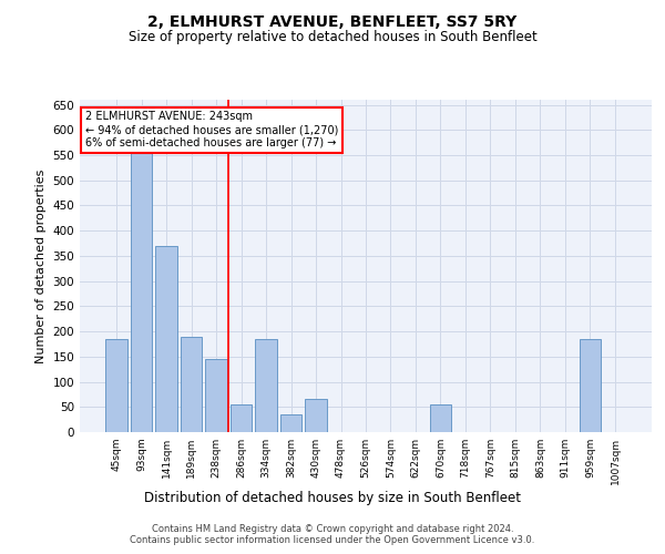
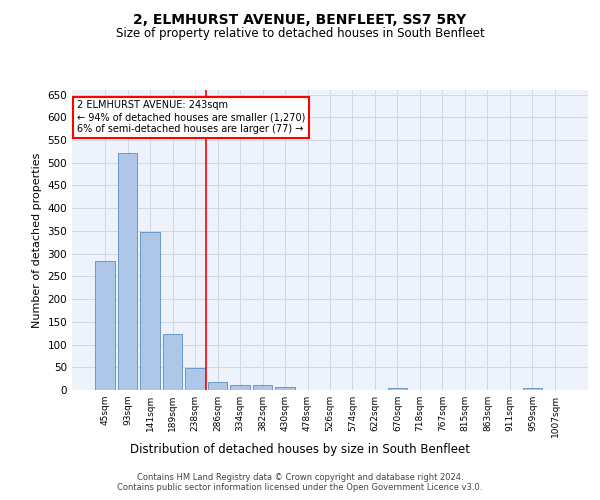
45sqm: 185 -> 283
93sqm: 555 -> 522
141sqm: 370 -> 347
189sqm: 190 -> 123
238sqm: 145 -> 49
286sqm: 55 -> 17
334sqm: 185 -> 11
382sqm: 35 -> 10
430sqm: 65 -> 7
670sqm: 55 -> 5
959sqm: 185 -> 5
